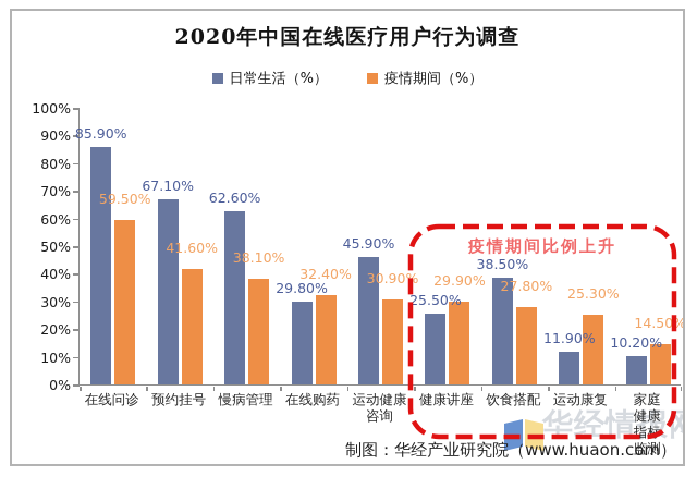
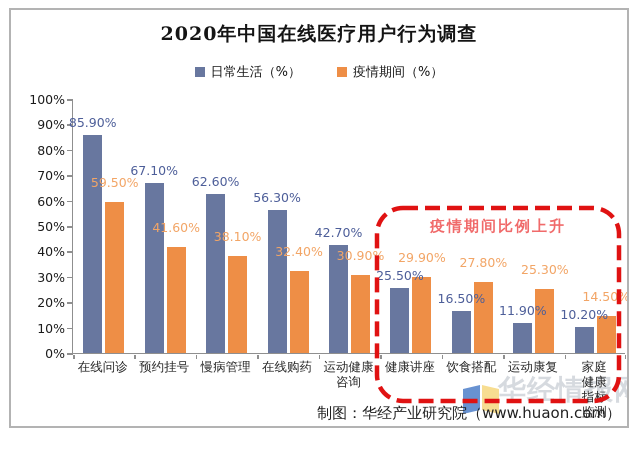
日常生活（%）/在线购药: 29.80% -> 56.30%
日常生活（%）/运动健康 咨询: 45.90% -> 42.70%
日常生活（%）/饮食搭配: 38.50% -> 16.50%
